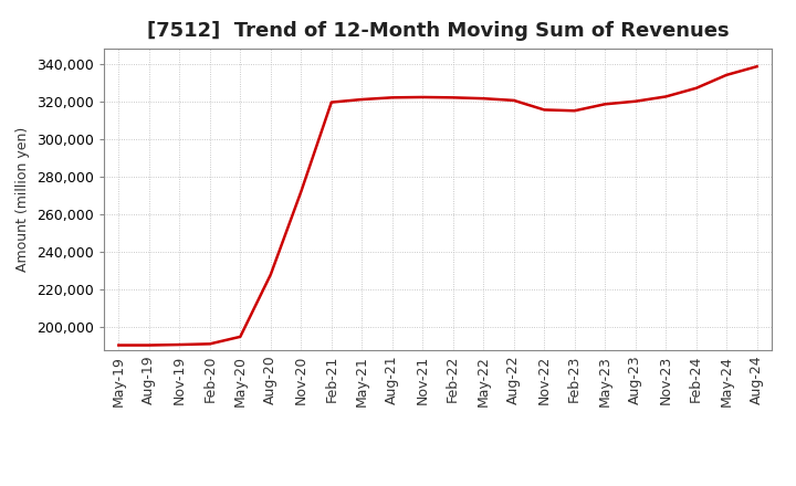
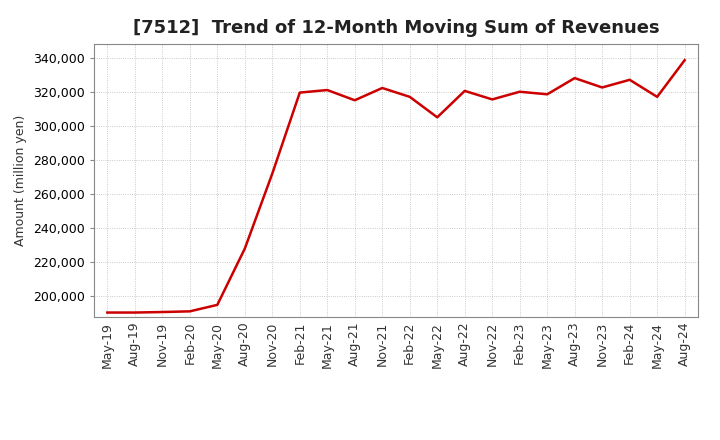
Aug-21: 322,000 -> 315,000
Feb-22: 322,000 -> 317,000
May-22: 322,000 -> 305,000
Feb-23: 315,000 -> 320,000
Aug-23: 320,000 -> 328,000
May-24: 334,000 -> 317,000
